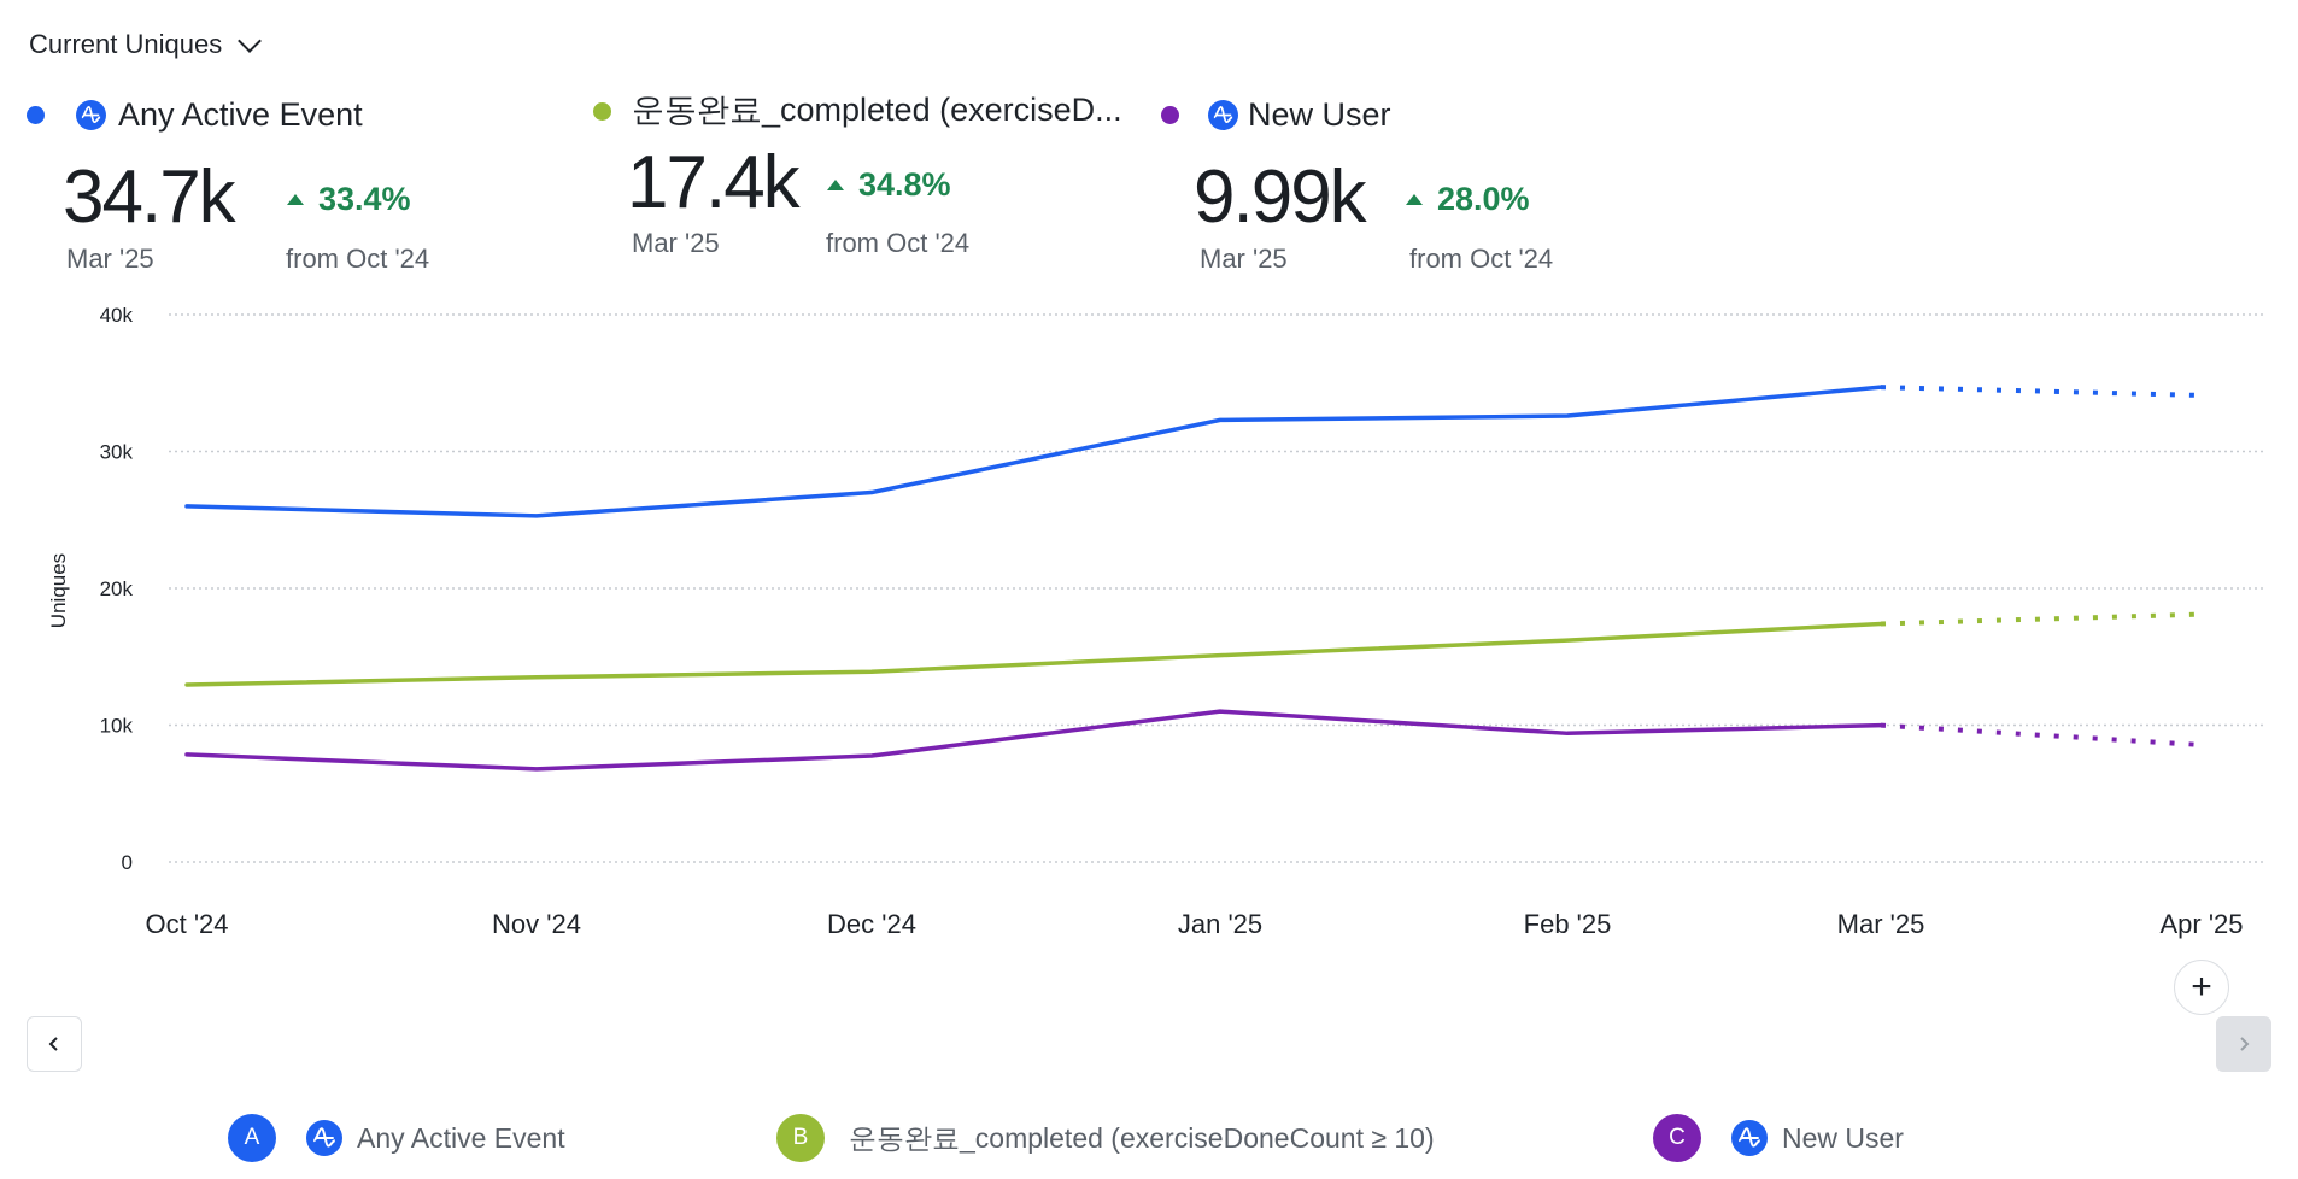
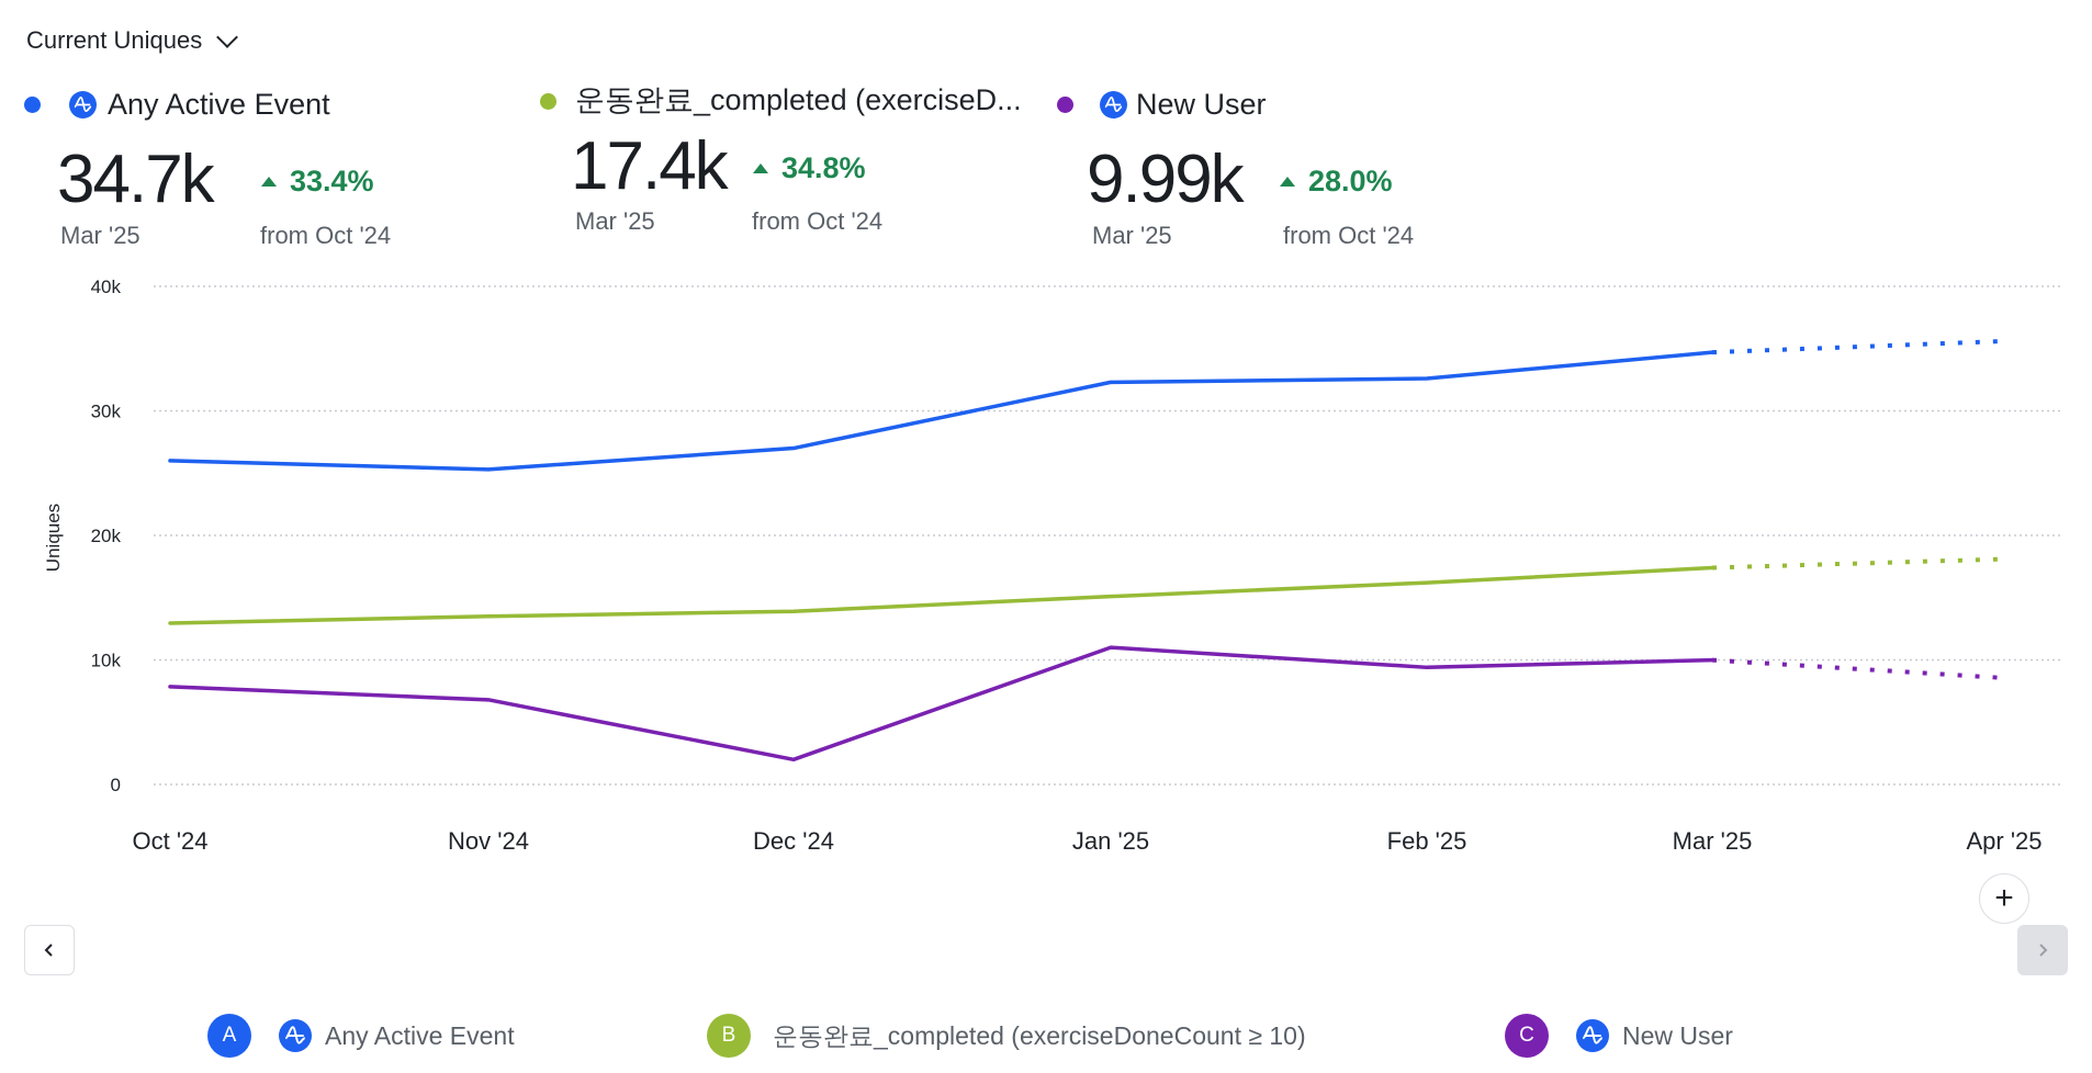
New User/Dec '24: 7.8k -> 2.0k
Any Active Event/Apr '25: 34.1k -> 35.6k
